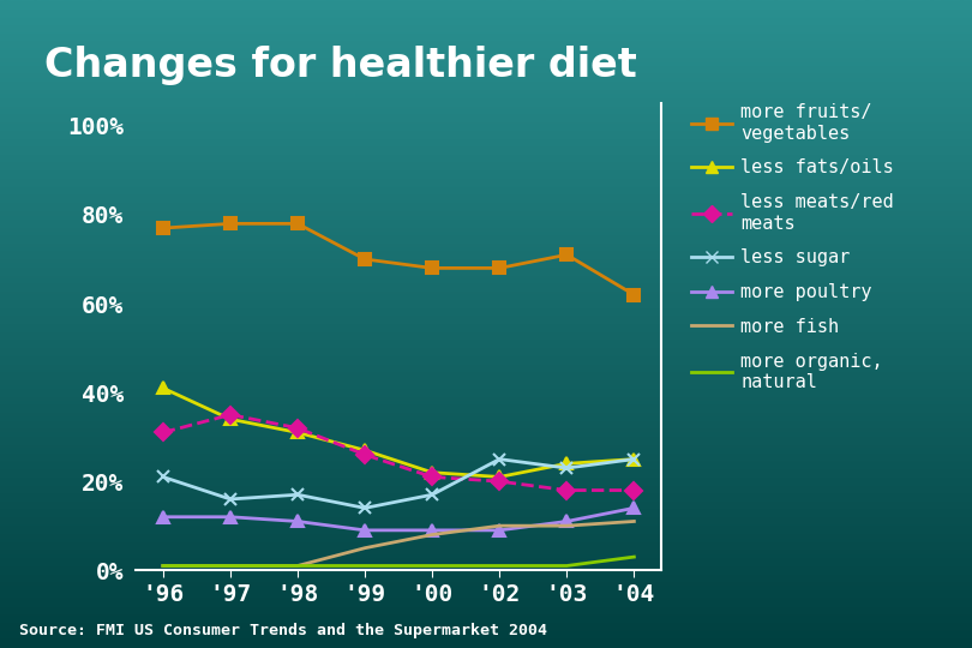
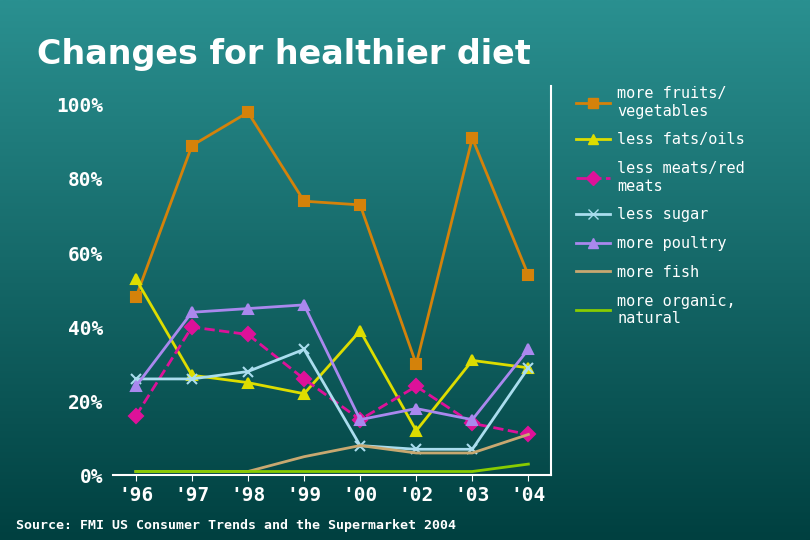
more fruits/ vegetables/'96: 77% -> 48%
less fats/oils/'96: 41% -> 53%
less meats/red meats/'96: 31% -> 16%
less sugar/'96: 21% -> 26%
more poultry/'96: 12% -> 24%
more fruits/ vegetables/'97: 78% -> 89%
less fats/oils/'97: 34% -> 27%
less meats/red meats/'97: 35% -> 40%
less sugar/'97: 16% -> 26%
more poultry/'97: 12% -> 44%
more fruits/ vegetables/'98: 78% -> 98%
less fats/oils/'98: 31% -> 25%
less meats/red meats/'98: 32% -> 38%
less sugar/'98: 17% -> 28%
more poultry/'98: 11% -> 45%
more fruits/ vegetables/'99: 70% -> 74%
less fats/oils/'99: 27% -> 22%
less sugar/'99: 14% -> 34%
more poultry/'99: 9% -> 46%
more fruits/ vegetables/'00: 68% -> 73%
less fats/oils/'00: 22% -> 39%
less meats/red meats/'00: 21% -> 15%
less sugar/'00: 17% -> 8%
more poultry/'00: 9% -> 15%
more fruits/ vegetables/'02: 68% -> 30%
less fats/oils/'02: 21% -> 12%
less meats/red meats/'02: 20% -> 24%
less sugar/'02: 25% -> 7%
more poultry/'02: 9% -> 18%
more fish/'02: 10% -> 6%
more fruits/ vegetables/'03: 71% -> 91%
less fats/oils/'03: 24% -> 31%
less meats/red meats/'03: 18% -> 14%
less sugar/'03: 23% -> 7%
more poultry/'03: 11% -> 15%
more fish/'03: 10% -> 6%
more fruits/ vegetables/'04: 62% -> 54%
less fats/oils/'04: 25% -> 29%
less meats/red meats/'04: 18% -> 11%
less sugar/'04: 25% -> 29%
more poultry/'04: 14% -> 34%
